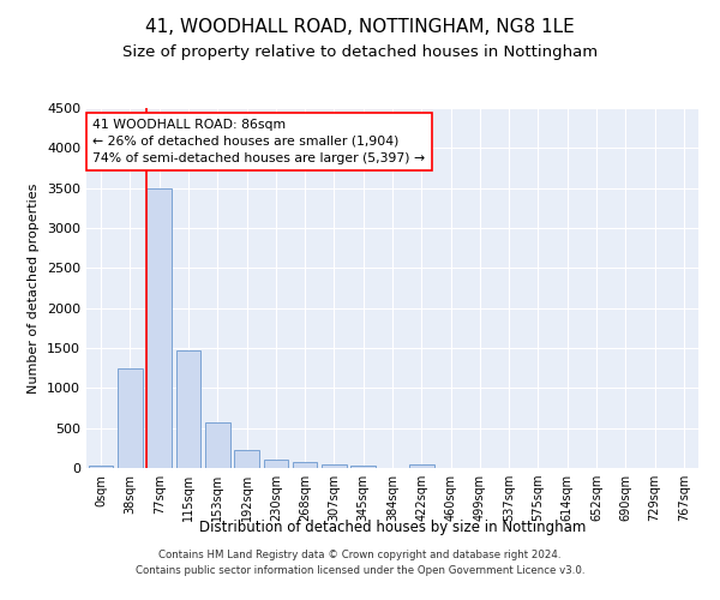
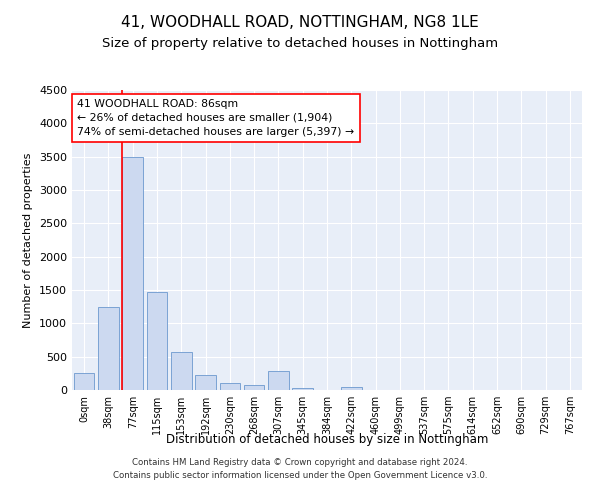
0sqm: 30 -> 260
307sqm: 50 -> 280
